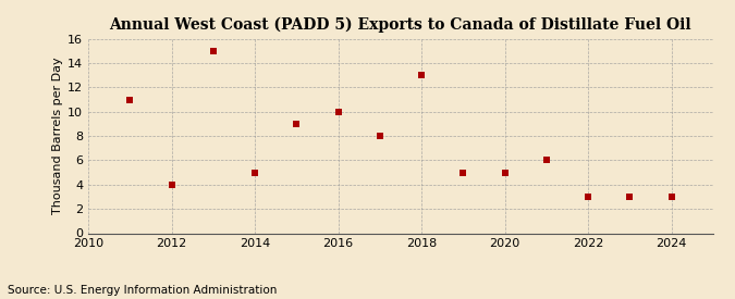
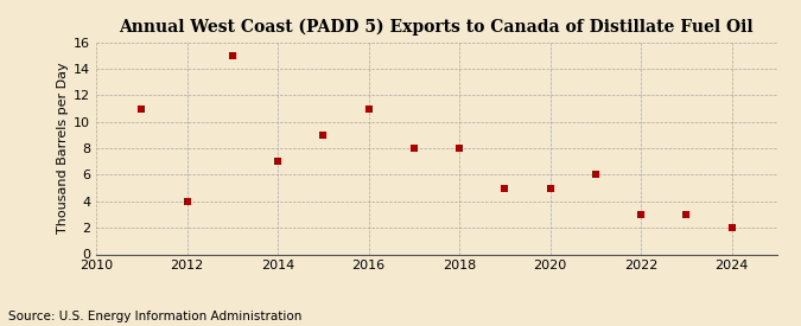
2014: 5 -> 7
2016: 10 -> 11
2018: 13 -> 8
2024: 3 -> 2
